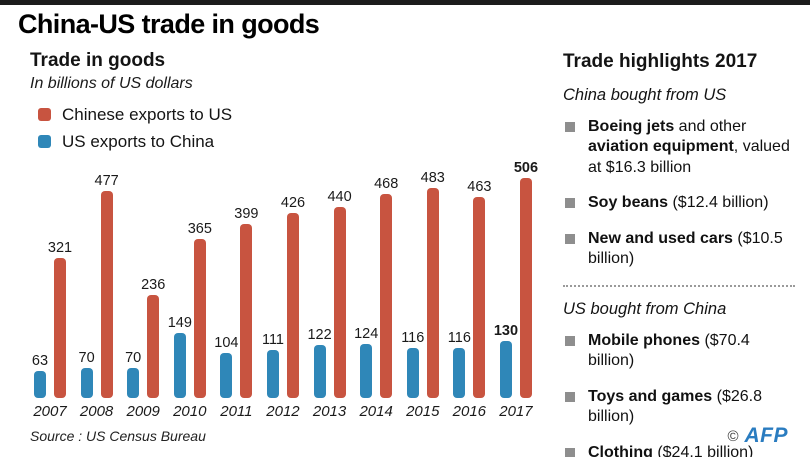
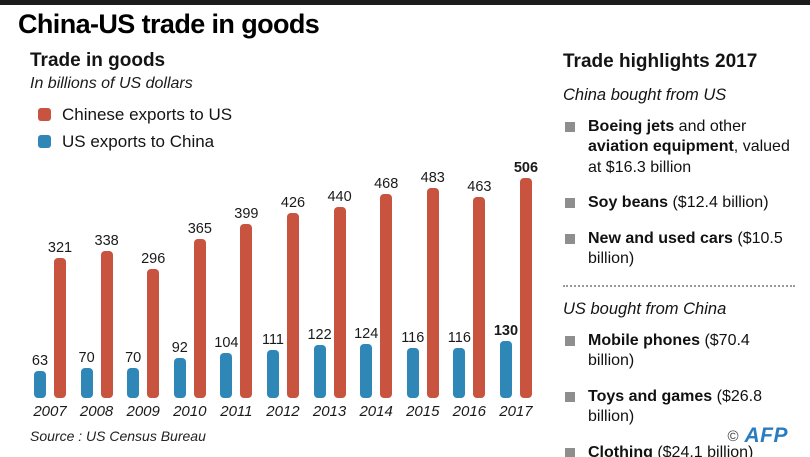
Chinese exports to US/2008: 477 -> 338
Chinese exports to US/2009: 236 -> 296
US exports to China/2010: 149 -> 92
